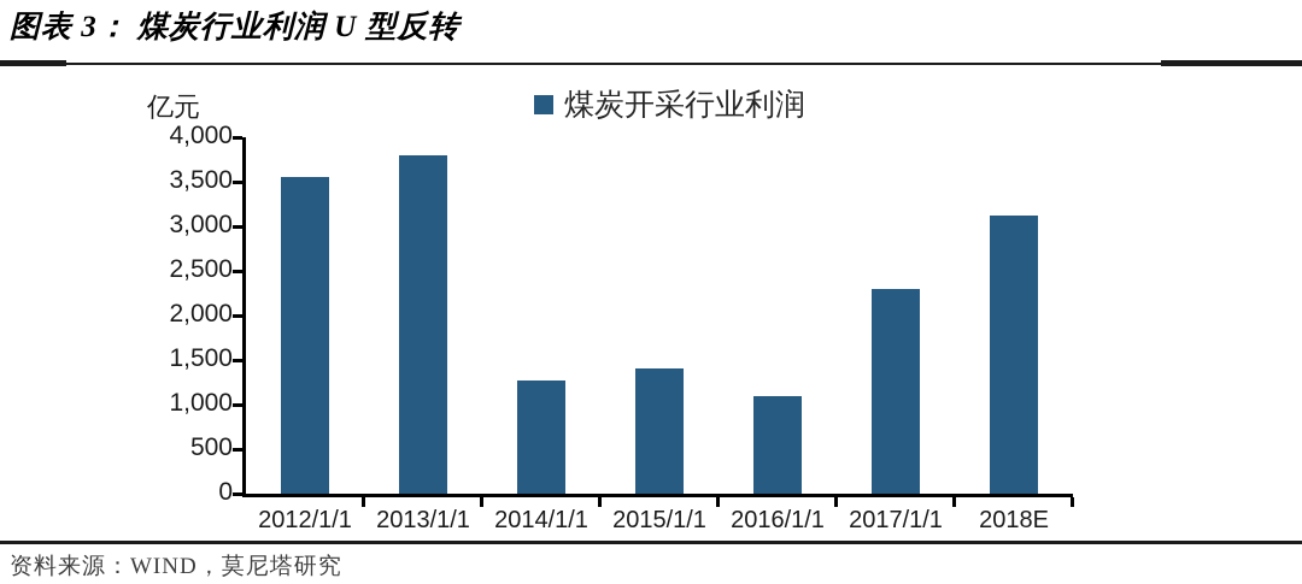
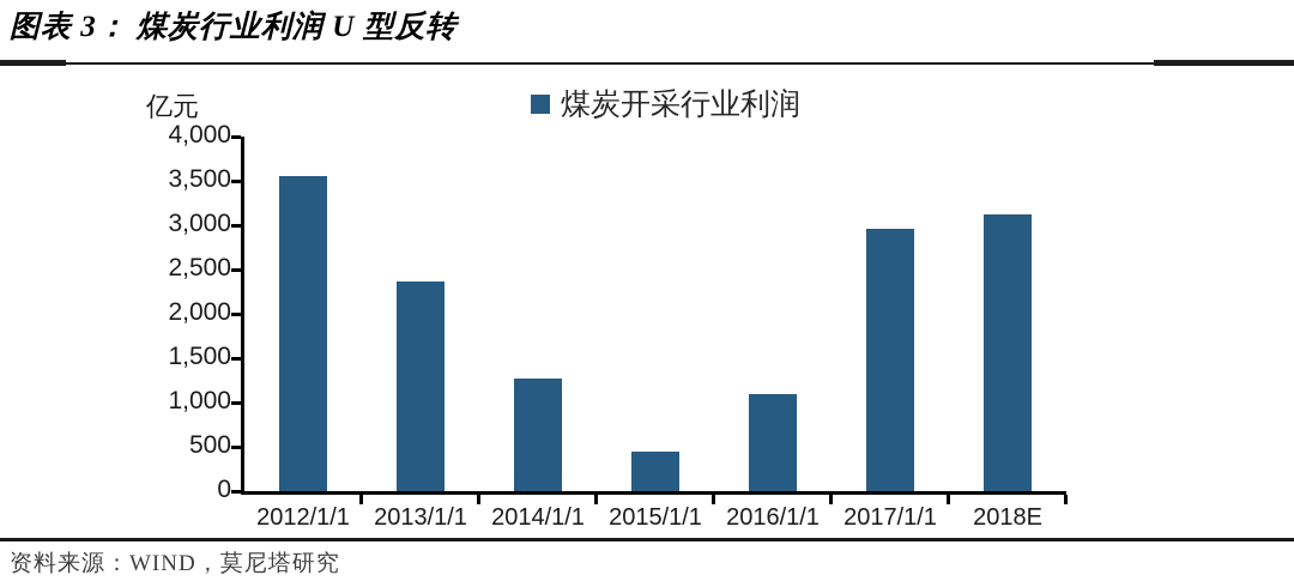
2013/1/1: 3800 -> 2400
2015/1/1: 1400 -> 400
2017/1/1: 2300 -> 3000
